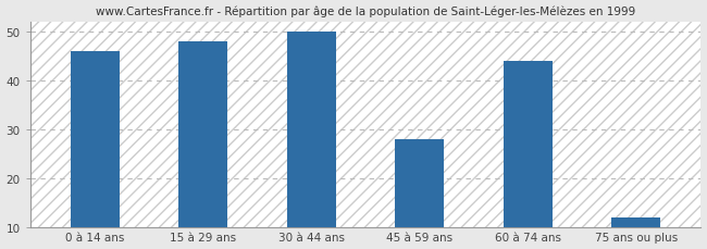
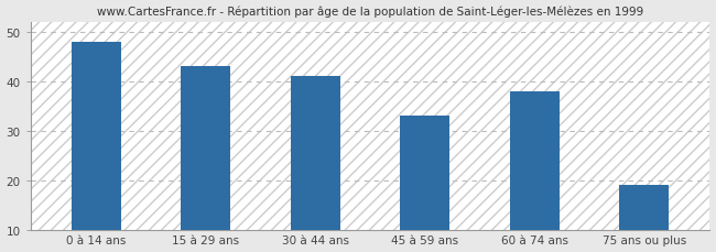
0 à 14 ans: 46 -> 48
15 à 29 ans: 48 -> 43
30 à 44 ans: 50 -> 41
45 à 59 ans: 28 -> 33
60 à 74 ans: 44 -> 38
75 ans ou plus: 12 -> 19
